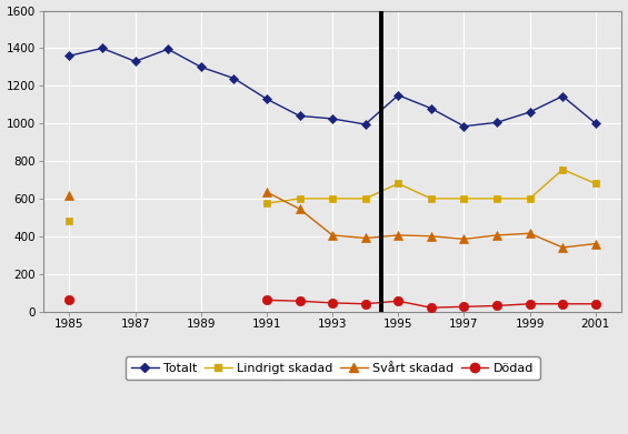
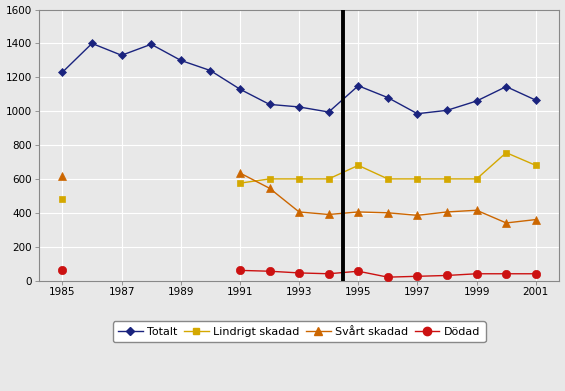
Totalt/1985: 1360 -> 1230
Totalt/2001: 1000 -> 1060
